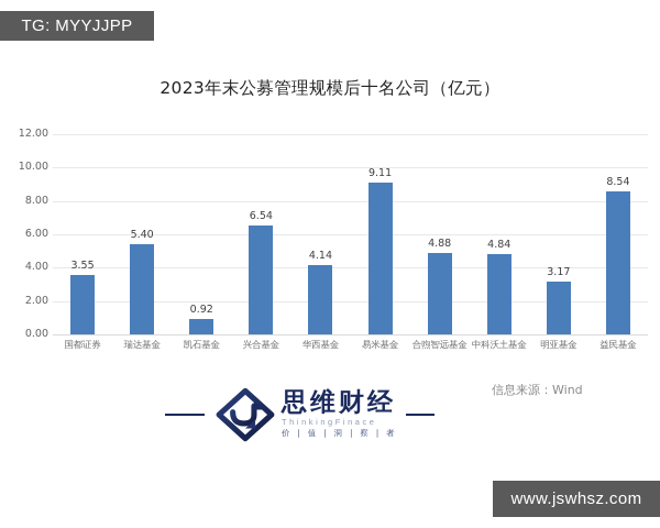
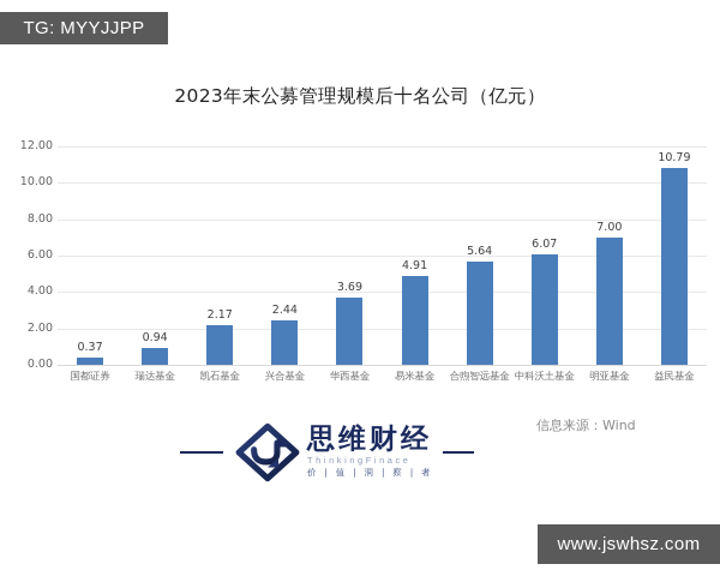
国都证券: 3.55 -> 0.37
瑞达基金: 5.40 -> 0.94
凯石基金: 0.92 -> 2.17
兴合基金: 6.54 -> 2.44
华西基金: 4.14 -> 3.69
易米基金: 9.11 -> 4.91
合煦智远基金: 4.88 -> 5.64
中科沃土基金: 4.84 -> 6.07
明亚基金: 3.17 -> 7.00
益民基金: 8.54 -> 10.79
